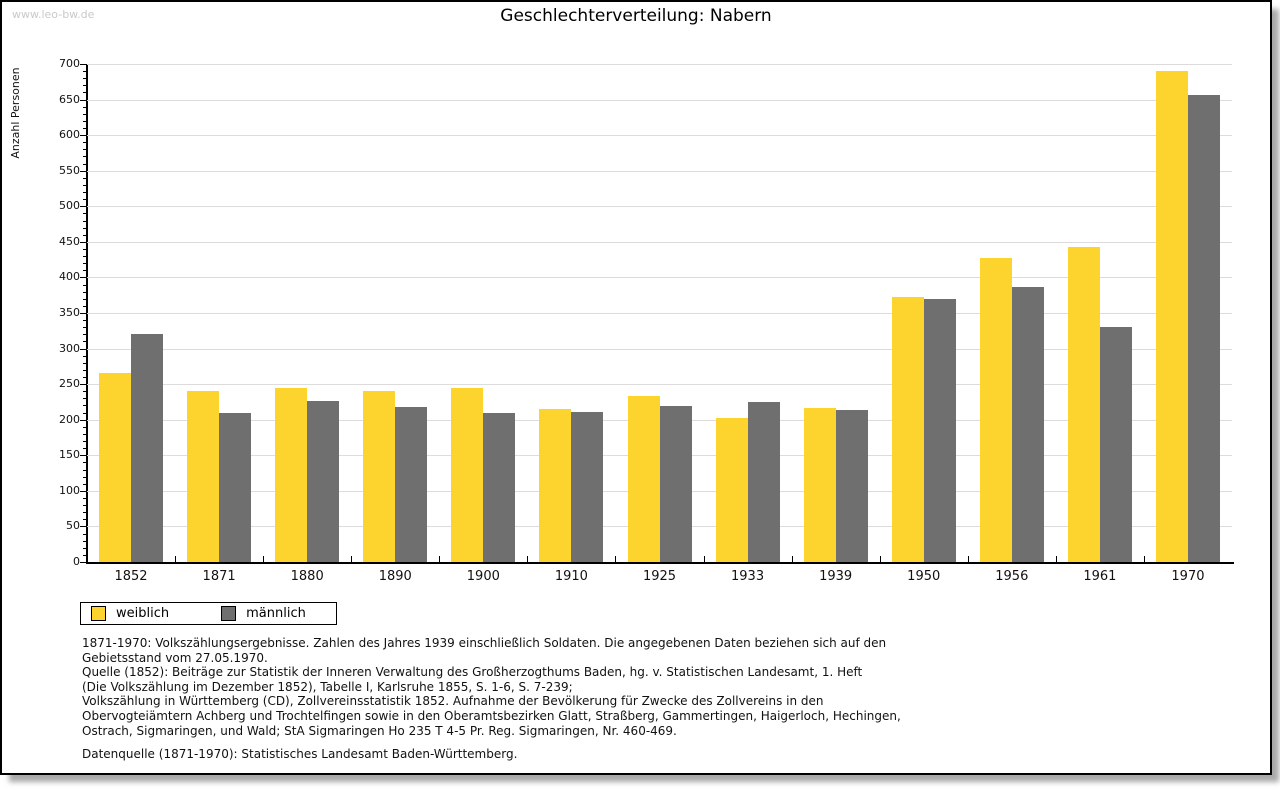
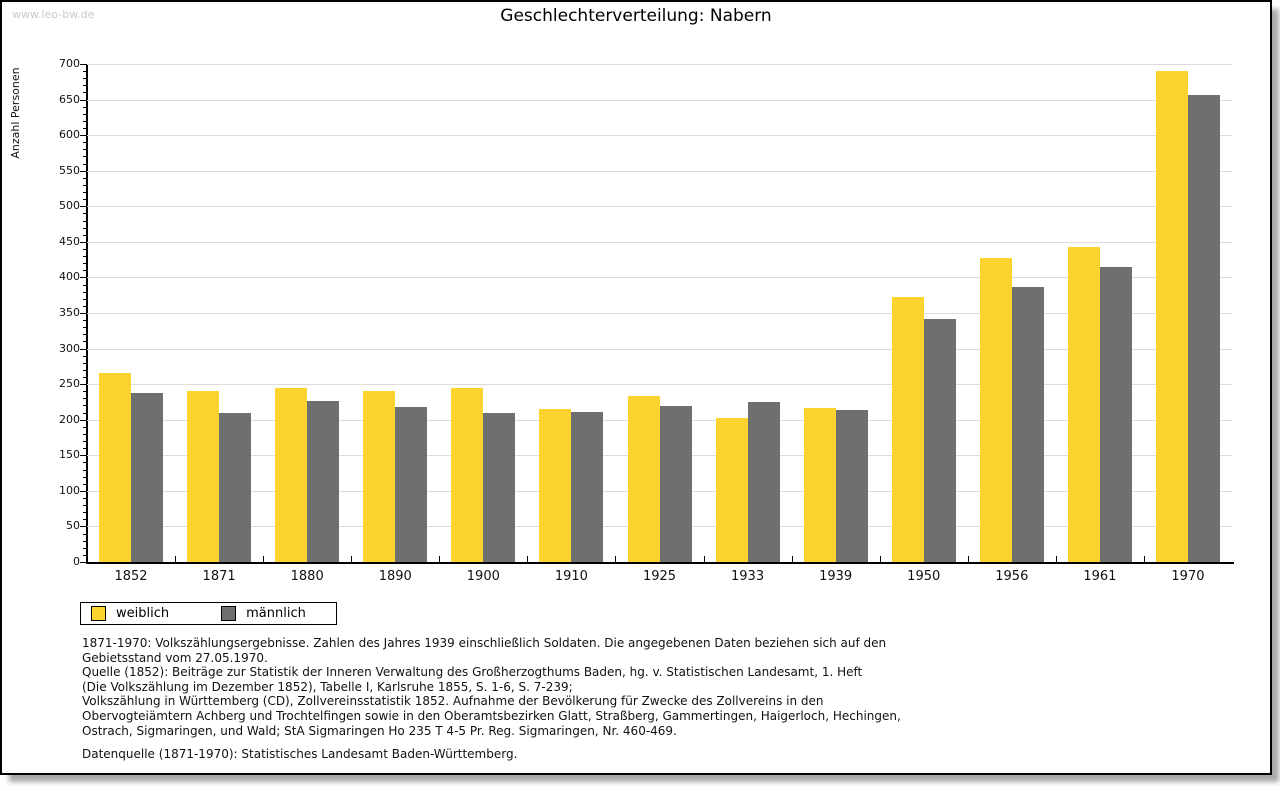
männlich/1852: 320 -> 240
männlich/1950: 370 -> 340
männlich/1961: 330 -> 410
